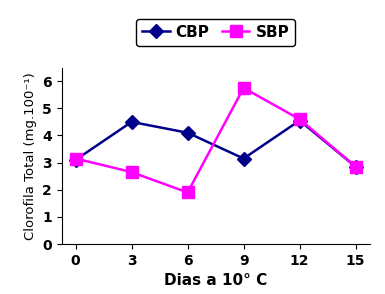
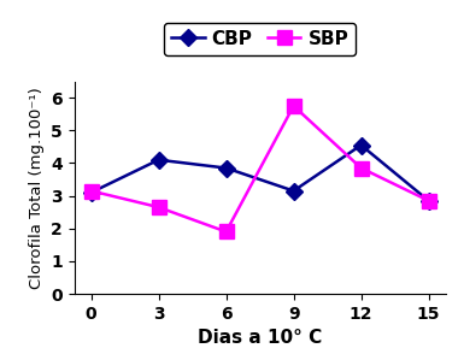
CBP/3: 4.50 -> 4.10
CBP/6: 4.10 -> 3.85
SBP/12: 4.60 -> 3.85
